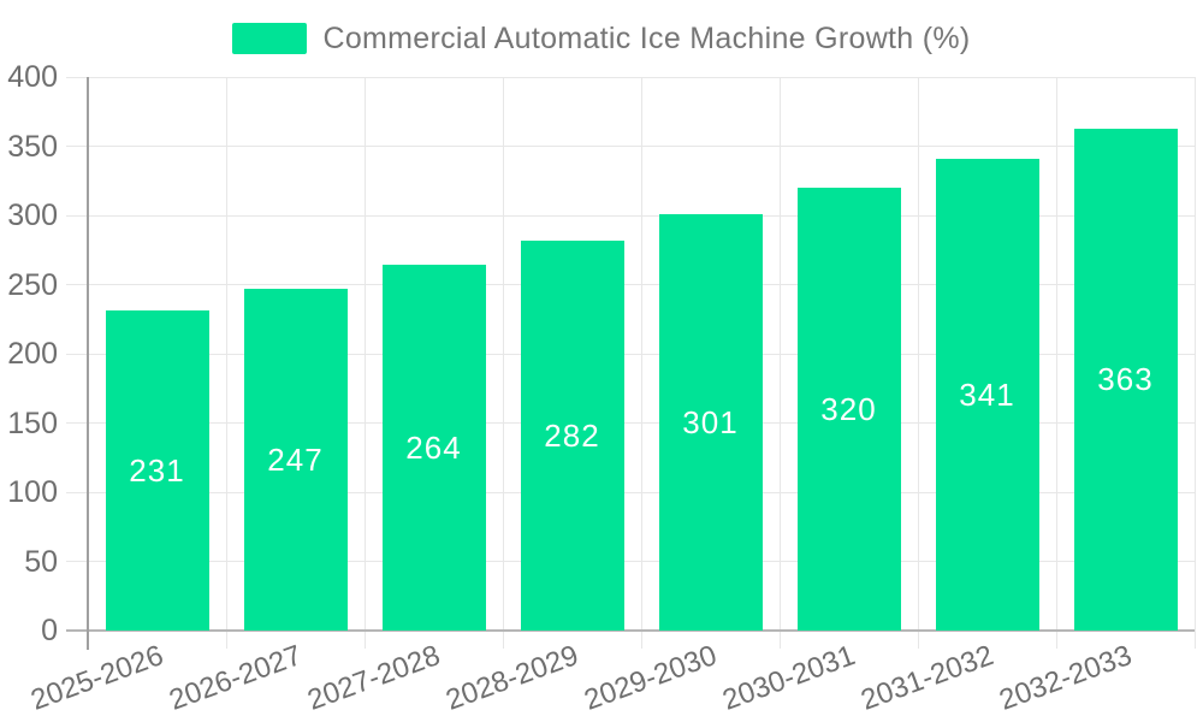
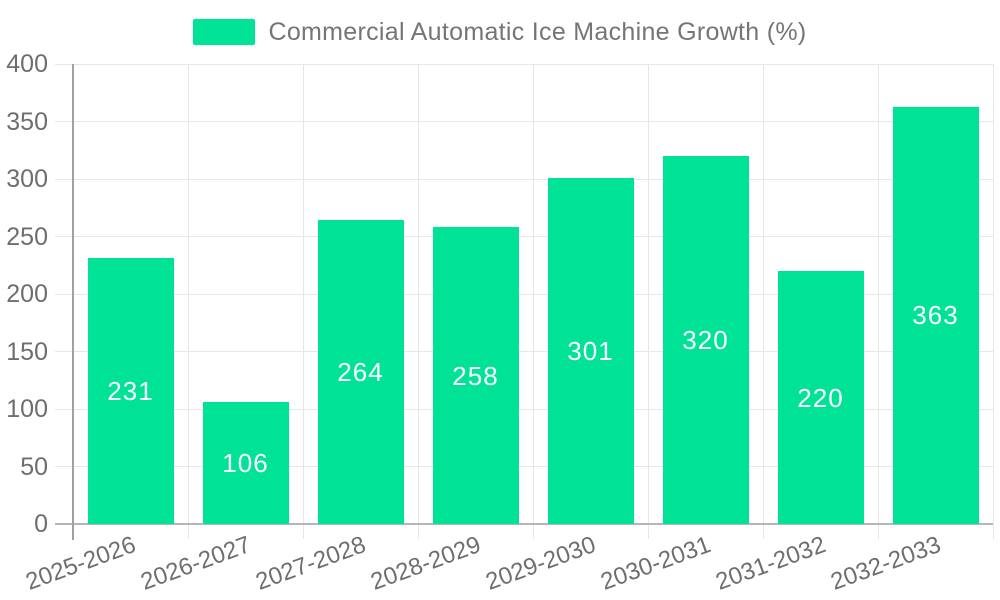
2026-2027: 247 -> 106
2028-2029: 282 -> 258
2031-2032: 341 -> 220
